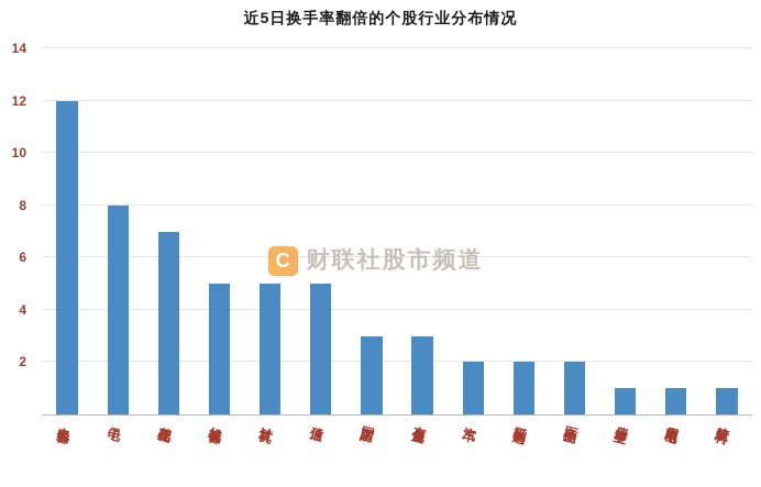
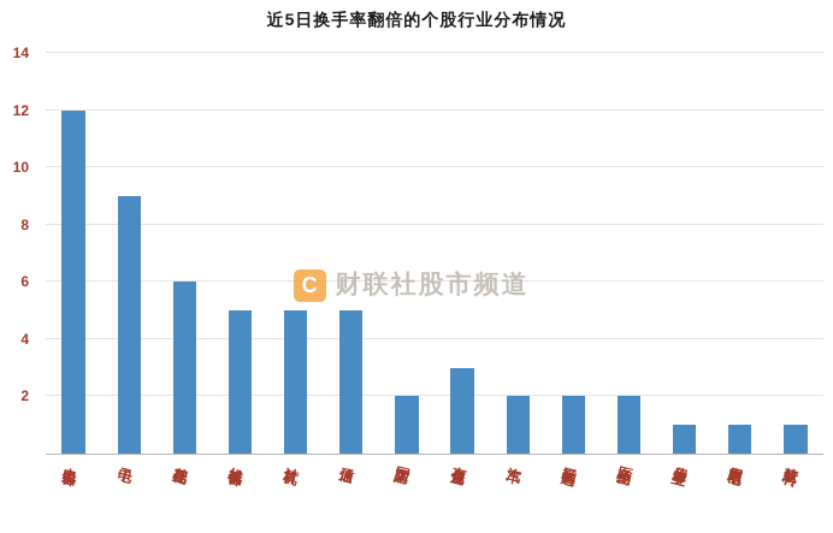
电子: 8 -> 9
基础化工: 7 -> 6
国防军工: 3 -> 2
